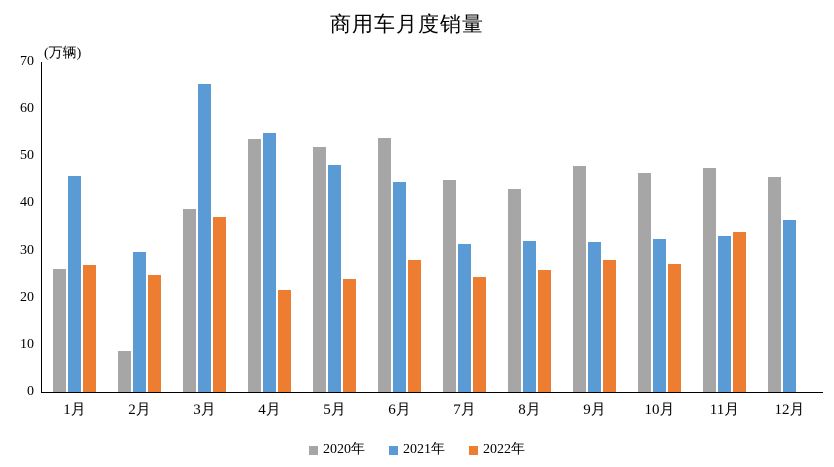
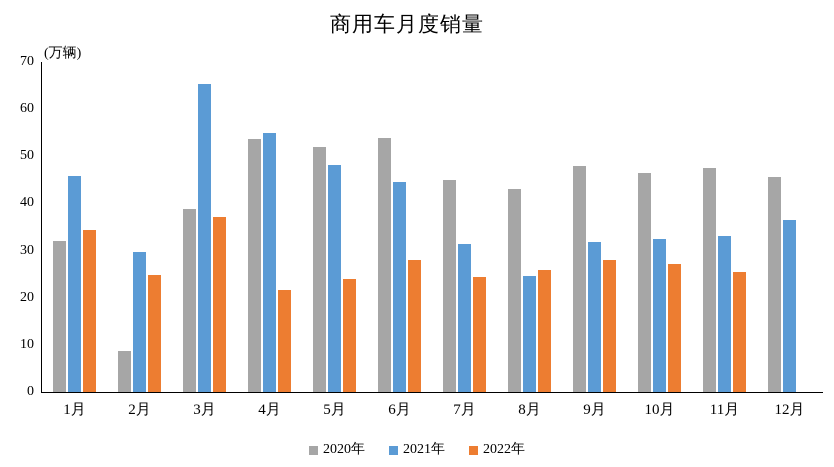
2020年/1月: 26 -> 32
2022年/1月: 27 -> 34
2021年/8月: 32 -> 25
2022年/11月: 34 -> 26
